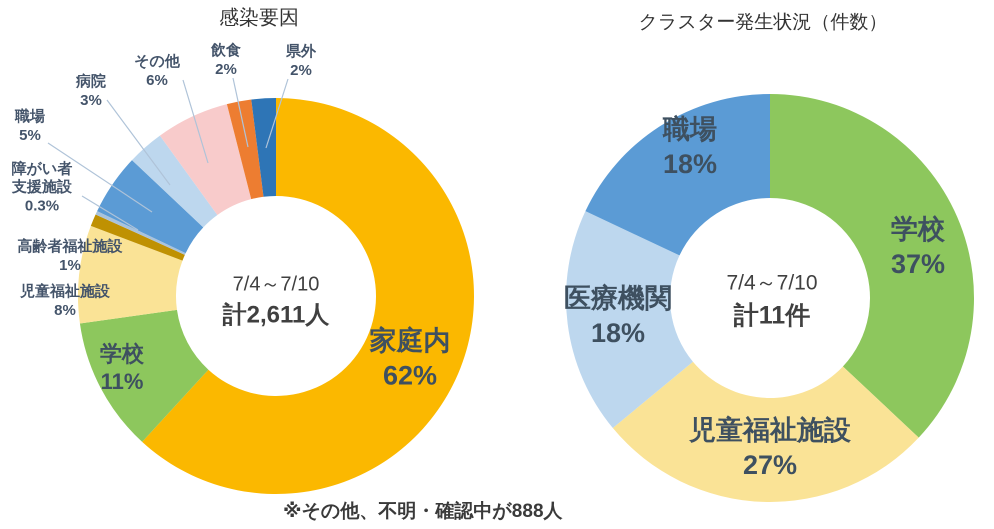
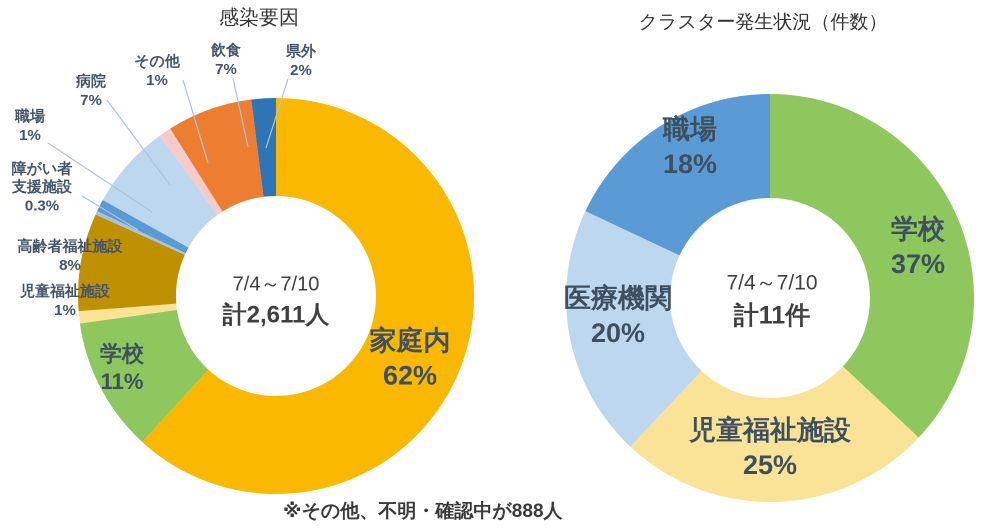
感染要因/児童福祉施設: 8% -> 1%
感染要因/高齢者福祉施設: 1% -> 8%
感染要因/職場: 5% -> 1%
感染要因/病院: 3% -> 7%
感染要因/その他: 6% -> 1%
感染要因/飲食: 2% -> 7%
クラスター発生状況（件数）/児童福祉施設: 27% -> 25%
クラスター発生状況（件数）/医療機関: 18% -> 20%
